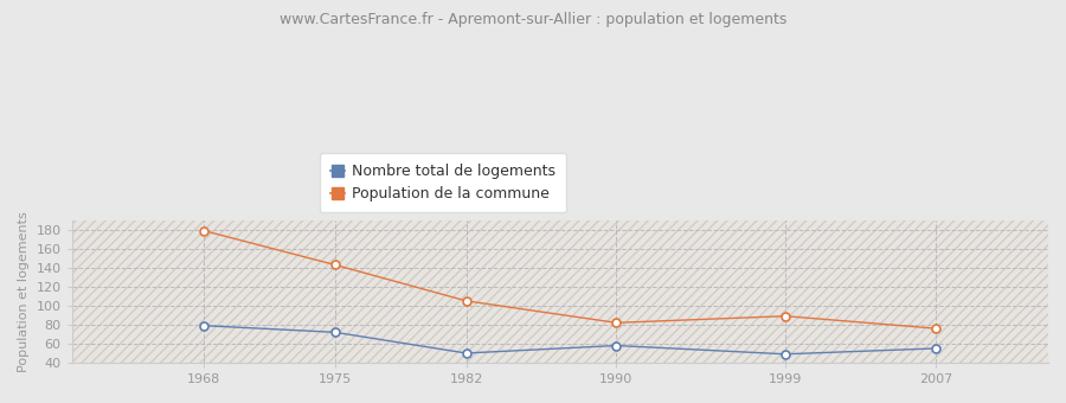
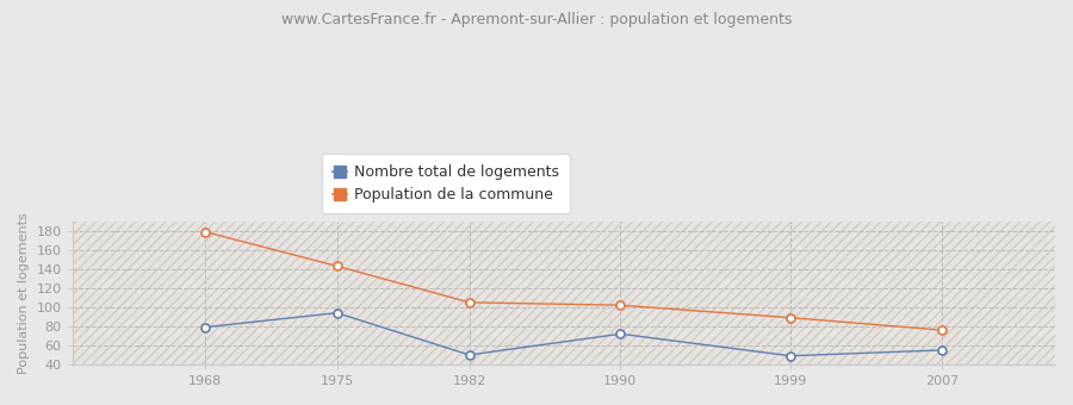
Nombre total de logements/1975: 72 -> 94
Nombre total de logements/1990: 58 -> 72
Population de la commune/1990: 82 -> 102
